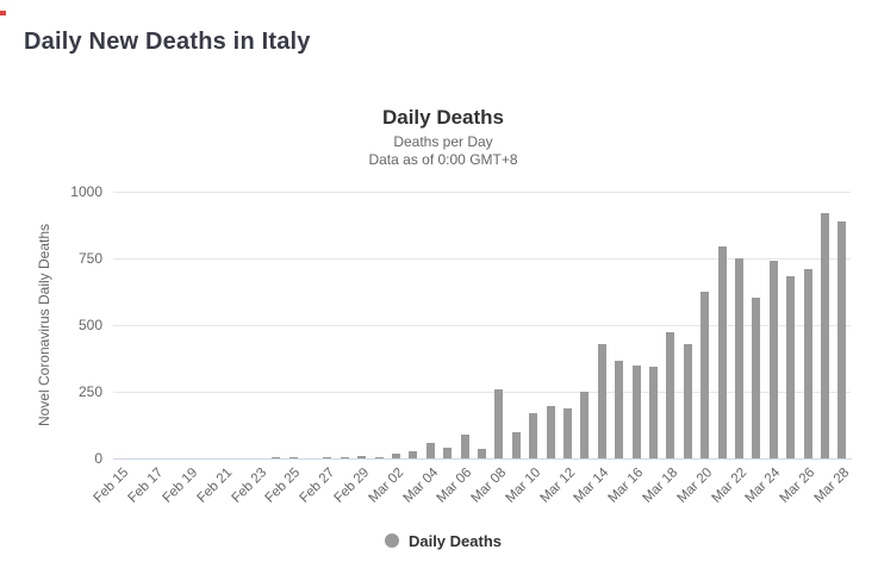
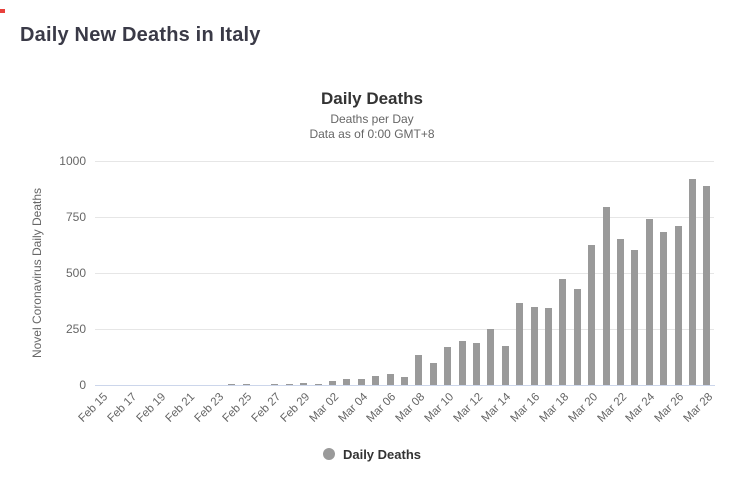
Mar 04: 60 -> 30
Mar 06: 90 -> 50
Mar 08: 260 -> 130
Mar 14: 430 -> 180
Mar 22: 750 -> 650
